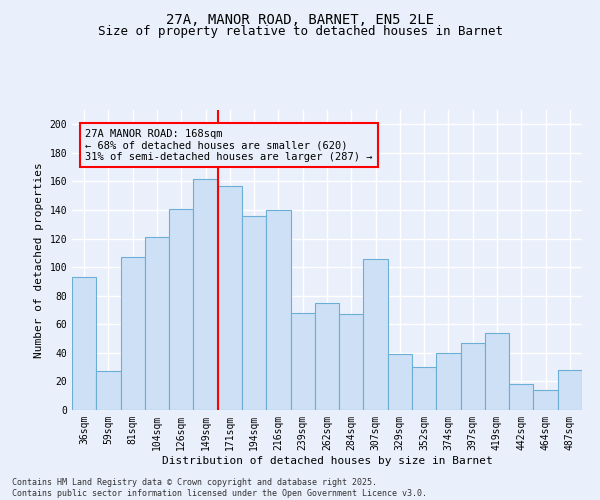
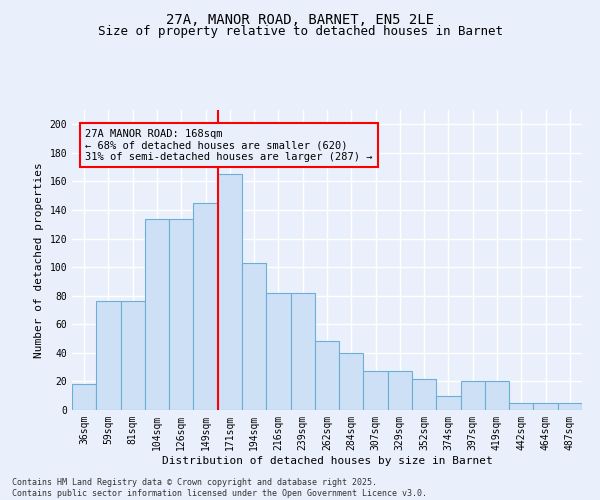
36sqm: 93 -> 18
59sqm: 27 -> 76
81sqm: 107 -> 76
104sqm: 121 -> 134
126sqm: 141 -> 134
149sqm: 162 -> 145
171sqm: 157 -> 165
194sqm: 136 -> 103
216sqm: 140 -> 82
239sqm: 68 -> 82
262sqm: 75 -> 48
284sqm: 67 -> 40
307sqm: 106 -> 27
329sqm: 39 -> 27
352sqm: 30 -> 22
374sqm: 40 -> 10
397sqm: 47 -> 20
419sqm: 54 -> 20
442sqm: 18 -> 5
464sqm: 14 -> 5
487sqm: 28 -> 5
